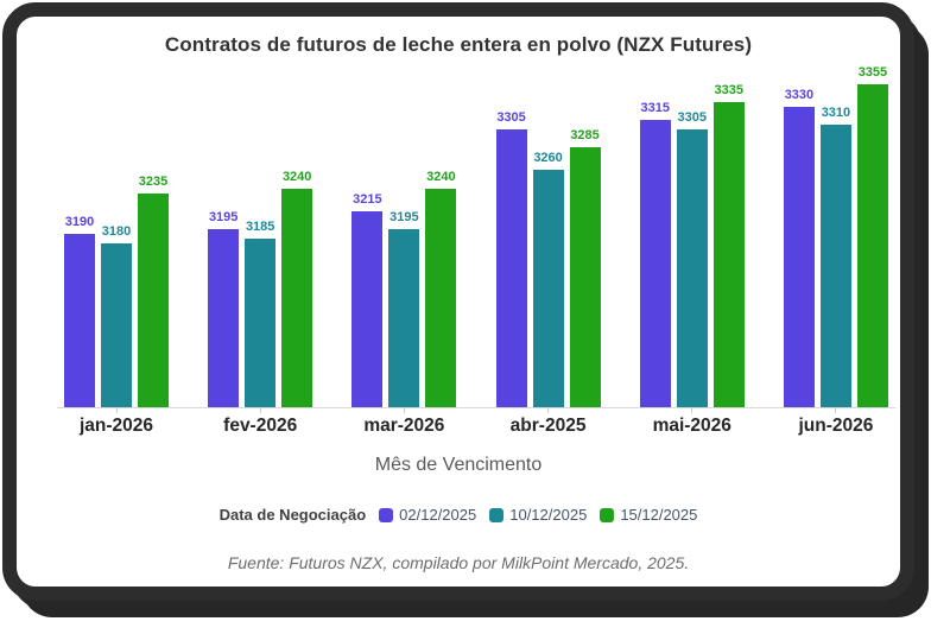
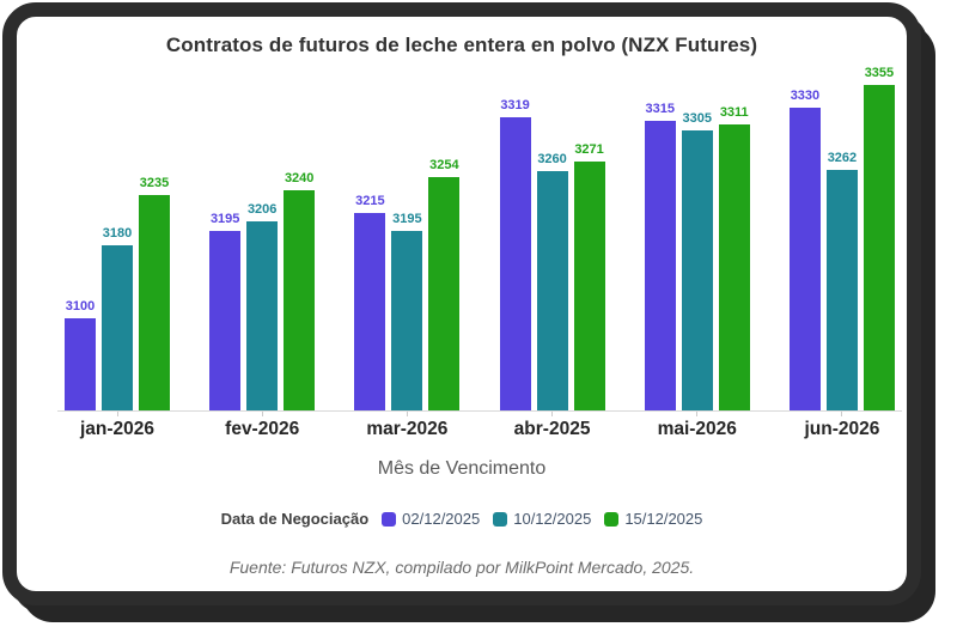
02/12/2025/jan-2026: 3190 -> 3100
10/12/2025/fev-2026: 3185 -> 3206
15/12/2025/mar-2026: 3240 -> 3254
02/12/2025/abr-2025: 3305 -> 3319
15/12/2025/abr-2025: 3285 -> 3271
15/12/2025/mai-2026: 3335 -> 3311
10/12/2025/jun-2026: 3310 -> 3262
